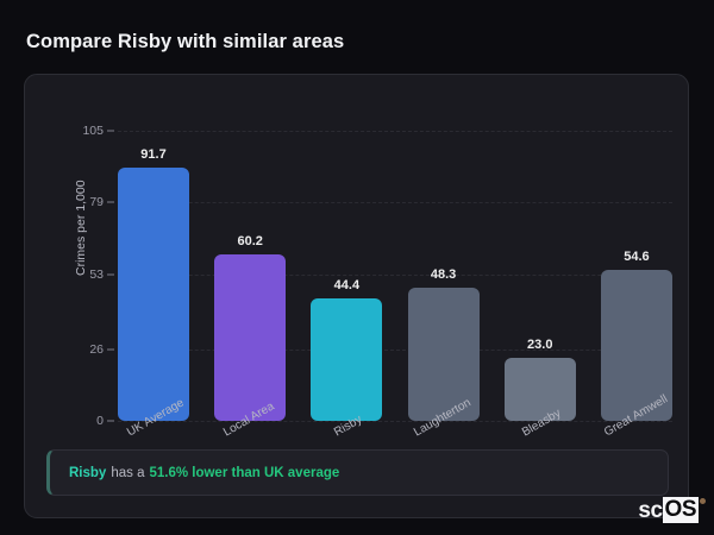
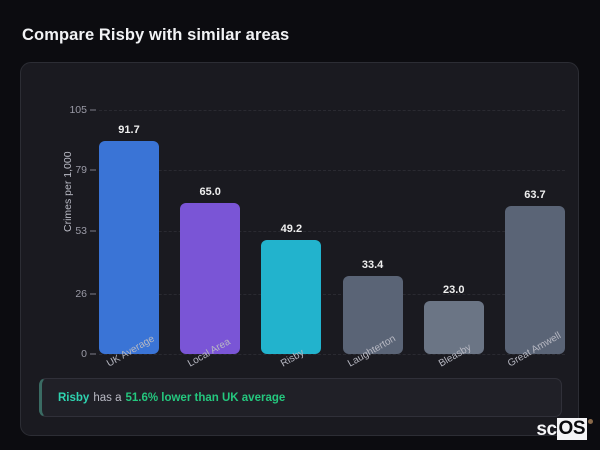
Local Area: 60.2 -> 65.0
Risby: 44.4 -> 49.2
Laughterton: 48.3 -> 33.4
Great Amwell: 54.6 -> 63.7
